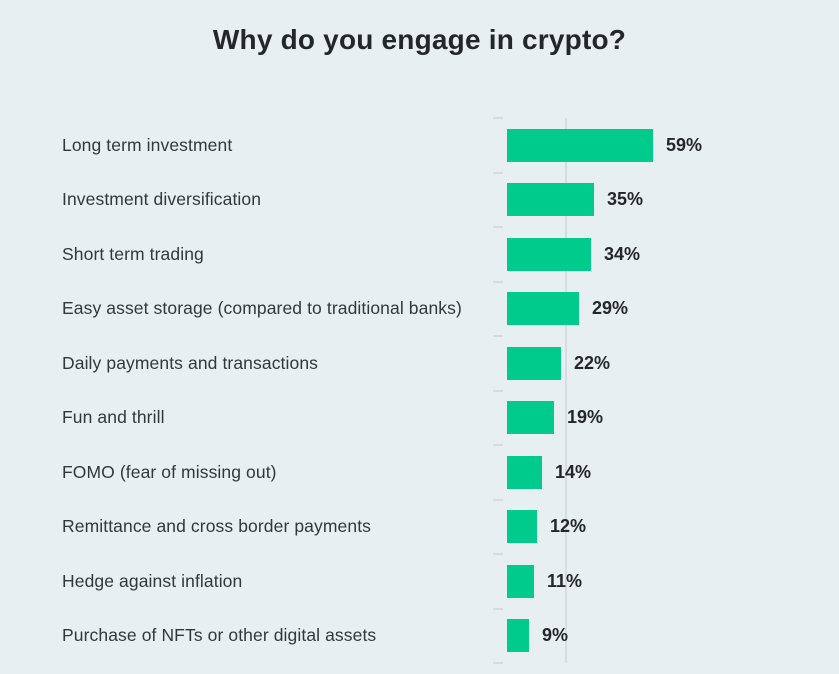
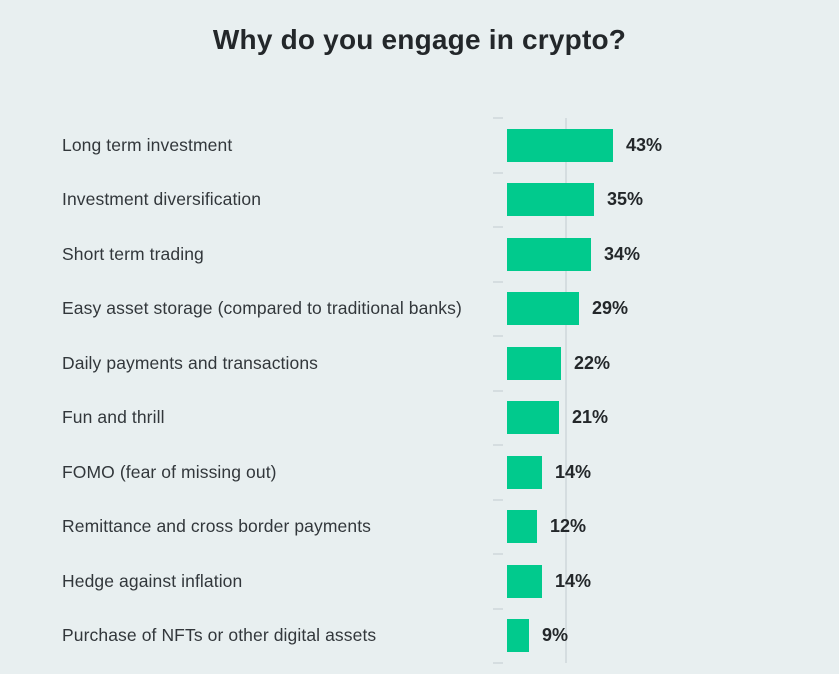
Long term investment: 59% -> 43%
Fun and thrill: 19% -> 21%
Hedge against inflation: 11% -> 14%
